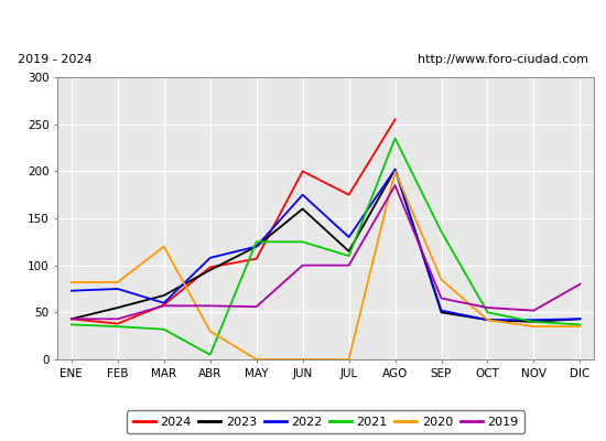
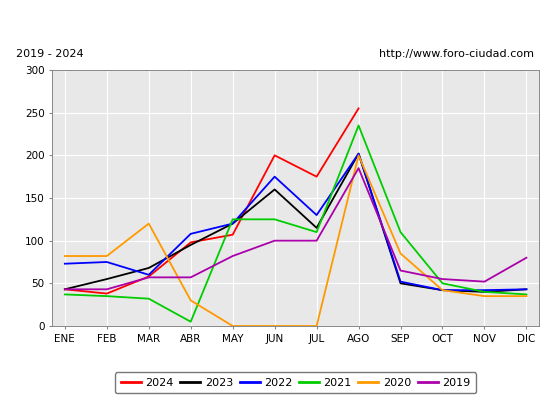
2019/MAY: 56 -> 82
2021/SEP: 136 -> 110
